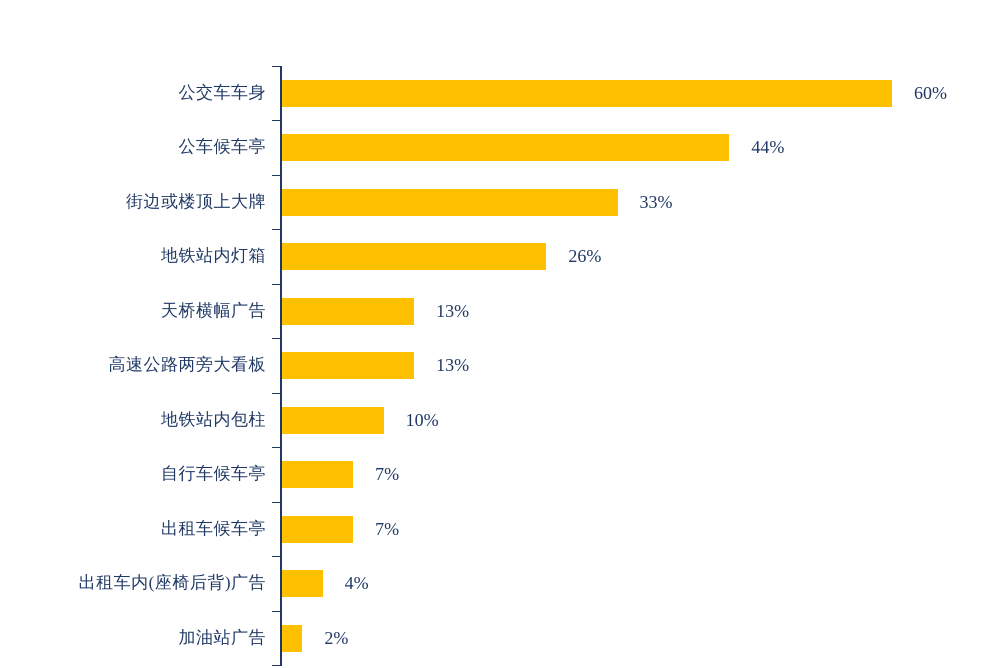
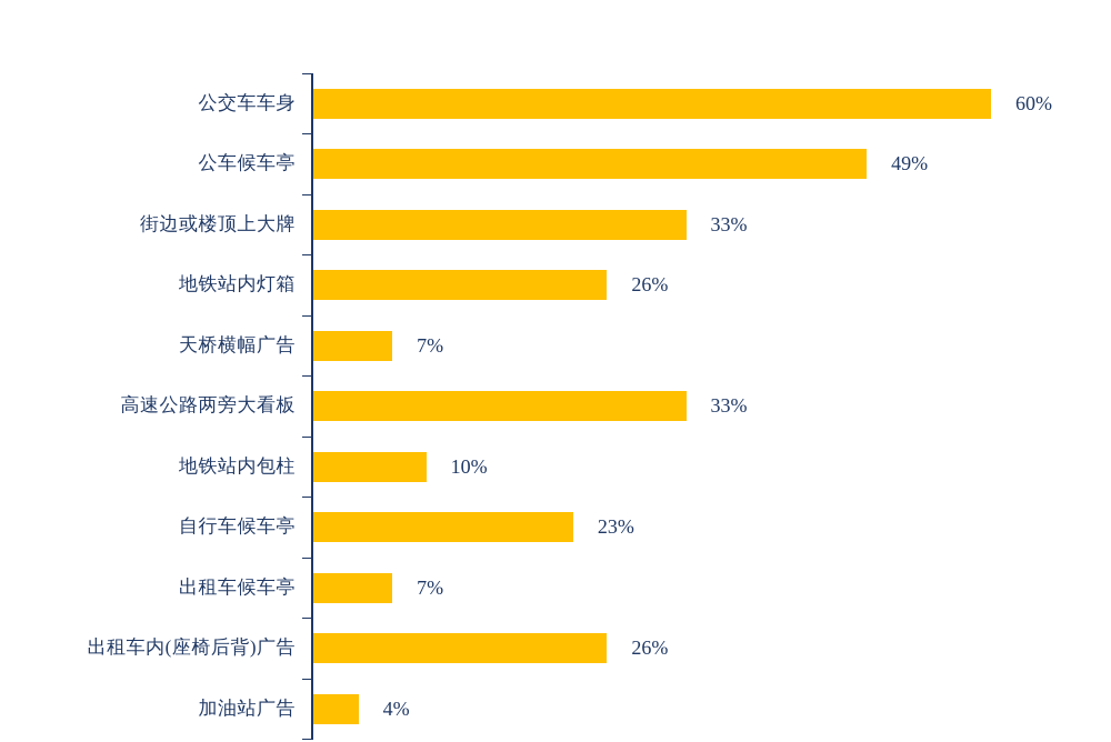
公车候车亭: 44% -> 49%
天桥横幅广告: 13% -> 7%
高速公路两旁大看板: 13% -> 33%
自行车候车亭: 7% -> 23%
出租车内(座椅后背)广告: 4% -> 26%
加油站广告: 2% -> 4%
